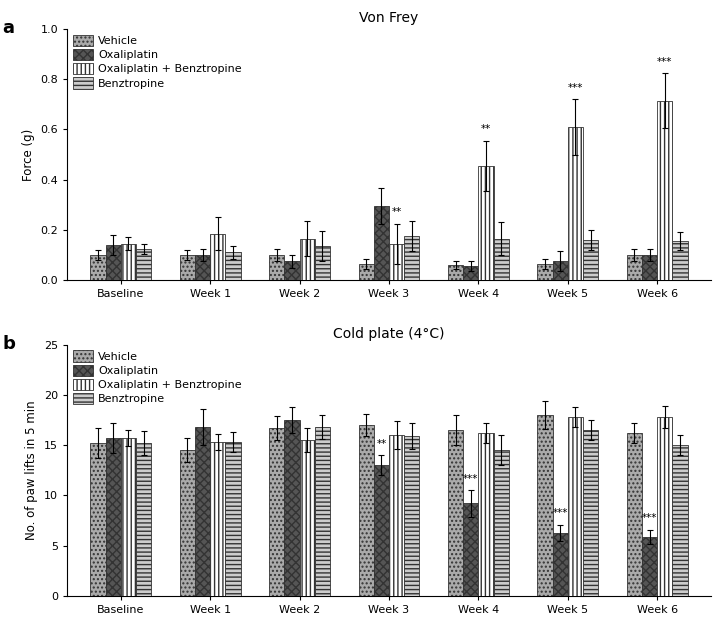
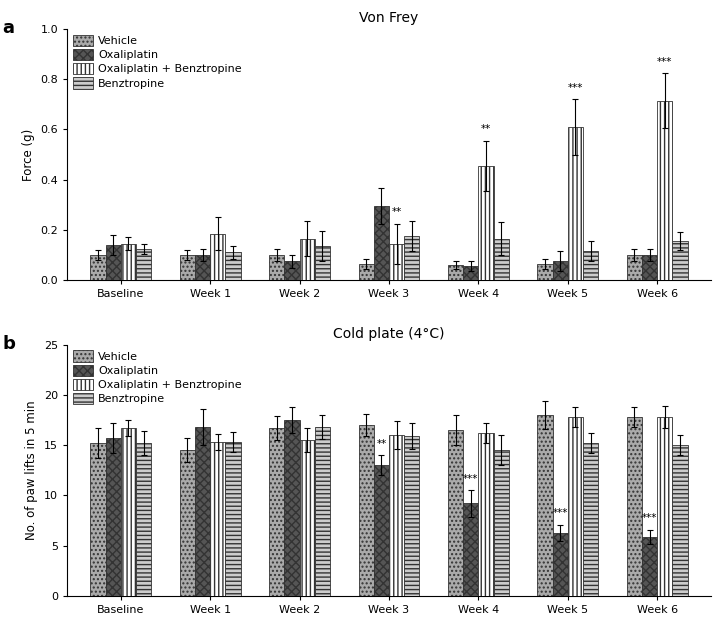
Von Frey/Benztropine/Week 5: 0.160 -> 0.115
Cold plate (4°C)/Oxaliplatin + Benztropine/Baseline: 15.7 -> 16.7
Cold plate (4°C)/Benztropine/Week 5: 16.5 -> 15.2
Cold plate (4°C)/Vehicle/Week 6: 16.2 -> 17.8
